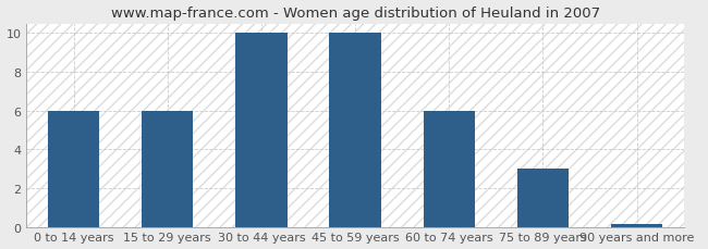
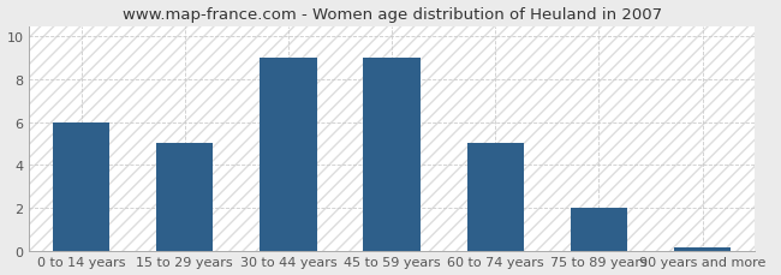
15 to 29 years: 6.0 -> 5.0
30 to 44 years: 10.0 -> 9.0
45 to 59 years: 10.0 -> 9.0
60 to 74 years: 6.0 -> 5.0
75 to 89 years: 3.0 -> 2.0
